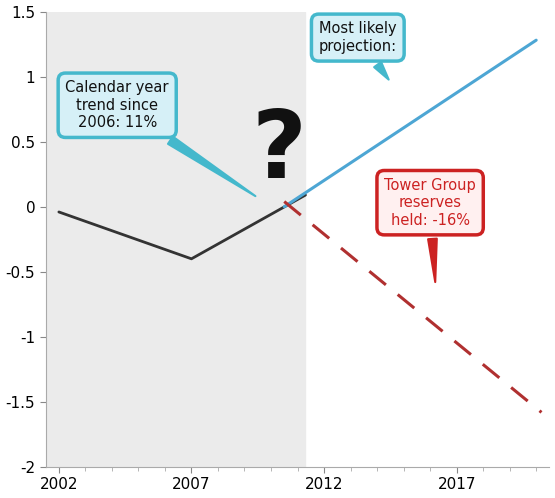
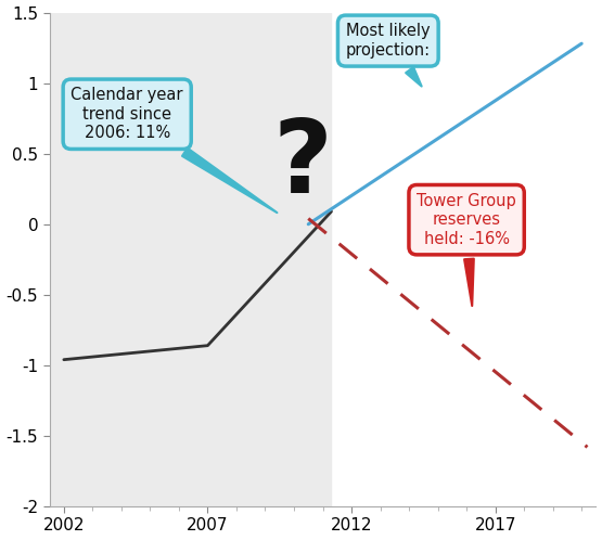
2002: -0.04 -> -0.96
2007: -0.40 -> -0.86
